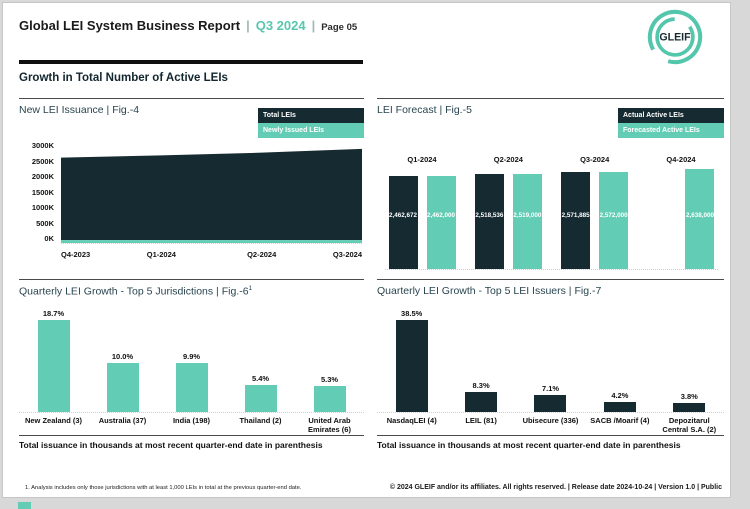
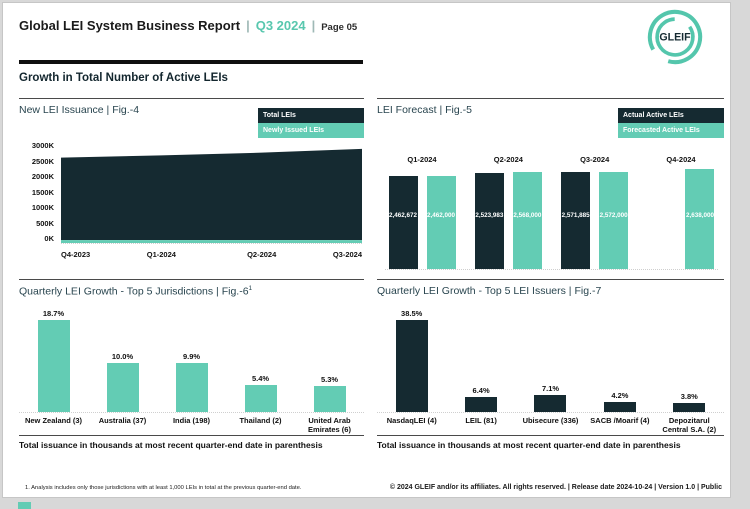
LEI Forecast | Fig.-5/Actual Active LEIs/Q2-2024: 2,518,536 -> 2,523,983
LEI Forecast | Fig.-5/Forecasted Active LEIs/Q2-2024: 2,519,000 -> 2,568,000
Quarterly LEI Growth - Top 5 LEI Issuers | Fig.-7/LEIL (81): 8.3% -> 6.4%
